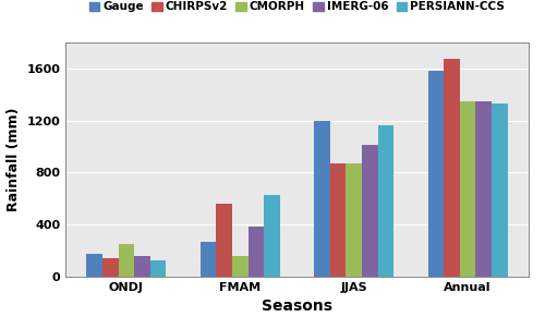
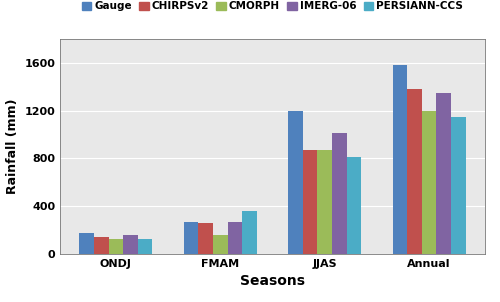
CMORPH/ONDJ: 250 -> 120
CHIRPSv2/FMAM: 560 -> 260
IMERG-06/FMAM: 380 -> 270
PERSIANN-CCS/FMAM: 630 -> 360
PERSIANN-CCS/JJAS: 1160 -> 810
CHIRPSv2/Annual: 1680 -> 1380
CMORPH/Annual: 1350 -> 1200
PERSIANN-CCS/Annual: 1330 -> 1150
